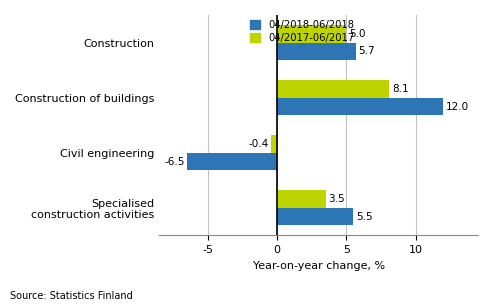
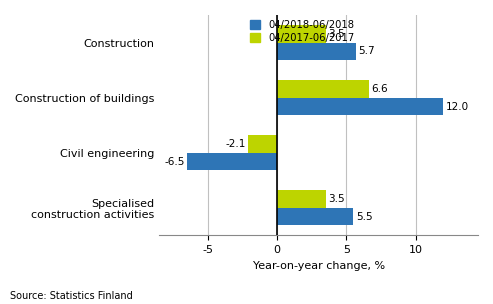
04/2017-06/2017/Construction: 5.0 -> 3.5
04/2017-06/2017/Construction of buildings: 8.1 -> 6.6
04/2017-06/2017/Civil engineering: -0.4 -> -2.1
